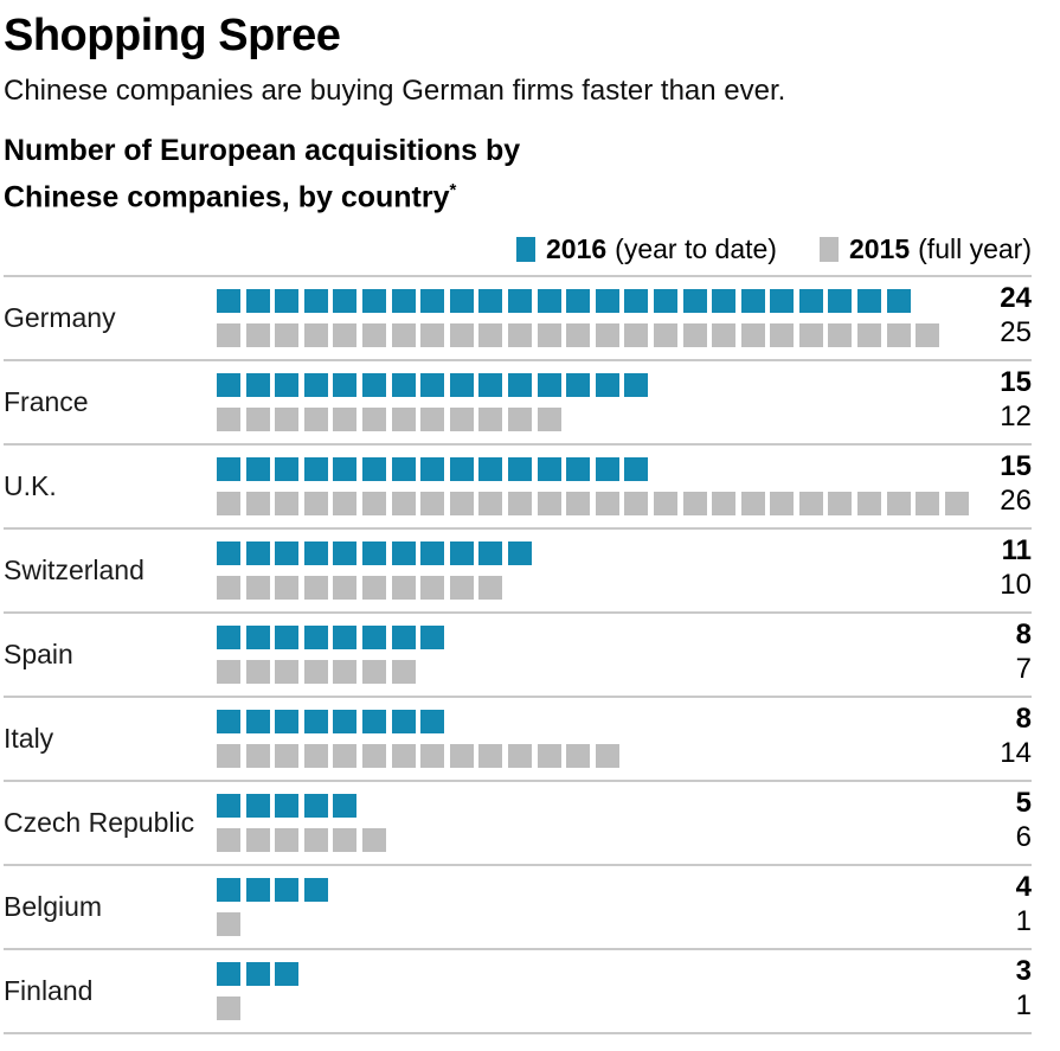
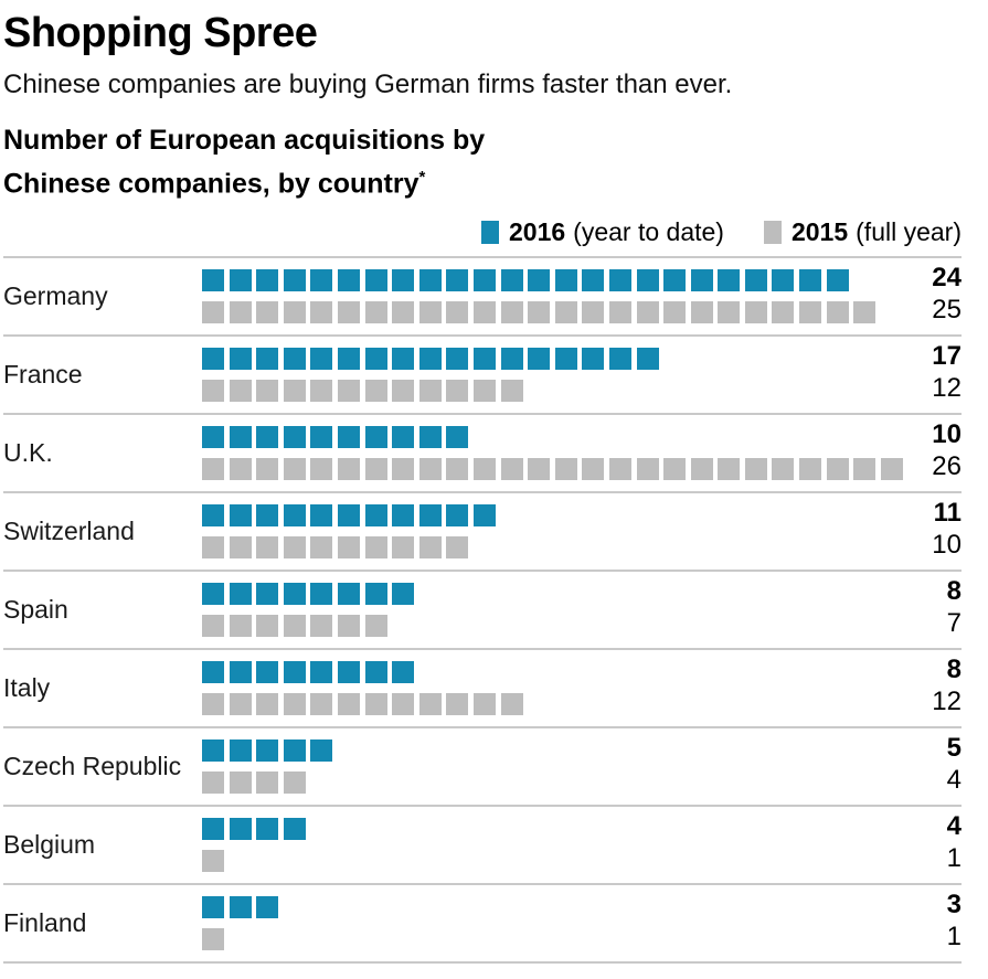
2016 (year to date)/France: 15 -> 17
2016 (year to date)/U.K.: 15 -> 10
2015 (full year)/Italy: 14 -> 12
2015 (full year)/Czech Republic: 6 -> 4
